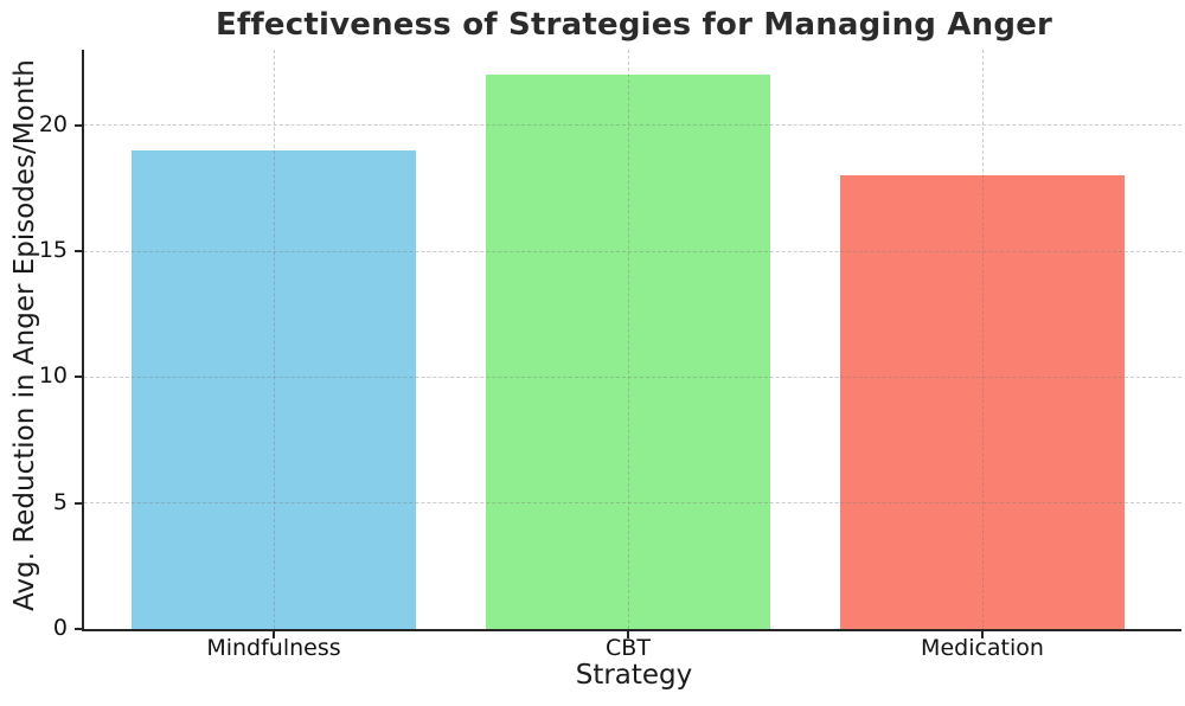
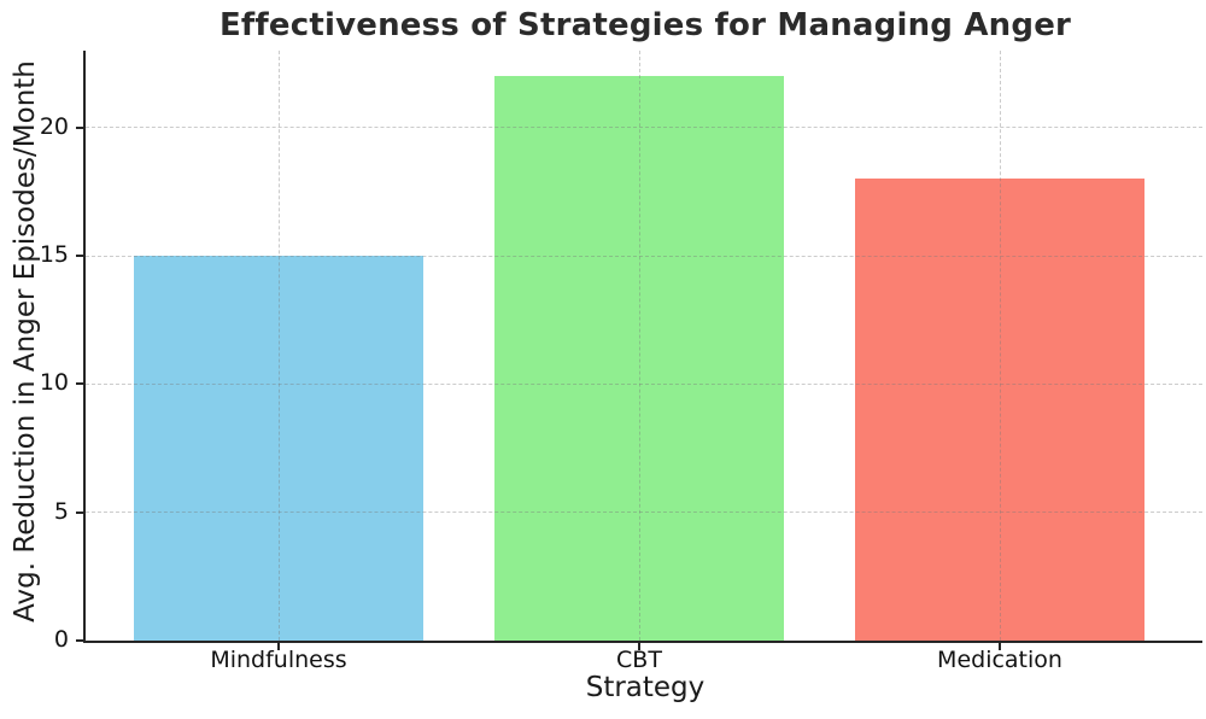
Mindfulness: 19 -> 15
